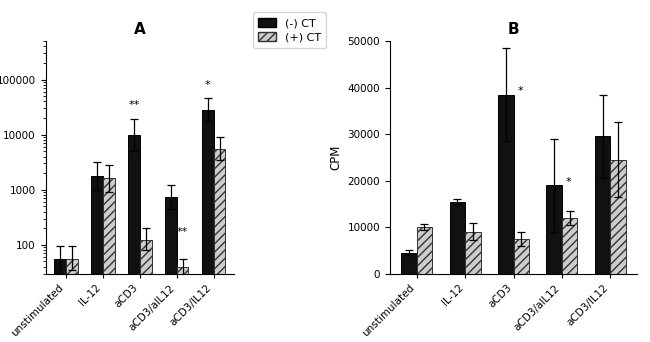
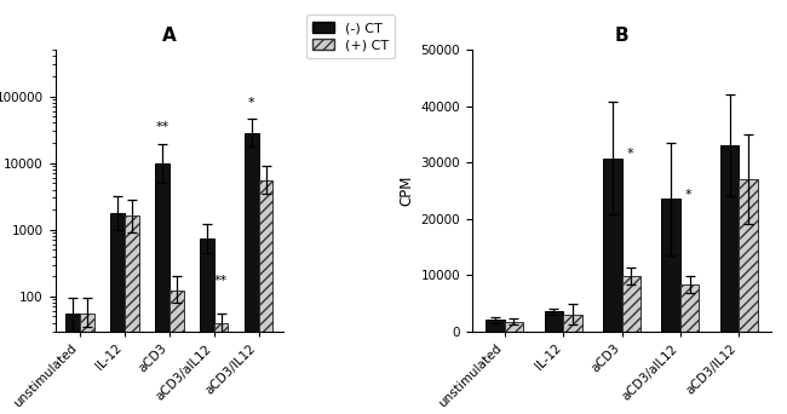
B/(-) CT/unstimulated: 4500 -> 2000
B/(+) CT/unstimulated: 10000 -> 1700
B/(-) CT/IL-12: 15500 -> 3500
B/(+) CT/IL-12: 9000 -> 3000
B/(-) CT/aCD3: 38500 -> 30700
B/(+) CT/aCD3: 7500 -> 9800
B/(-) CT/aCD3/aIL12: 19000 -> 23500
B/(+) CT/aCD3/aIL12: 12000 -> 8200
B/(-) CT/aCD3/IL12: 29500 -> 33000
B/(+) CT/aCD3/IL12: 24500 -> 27000
